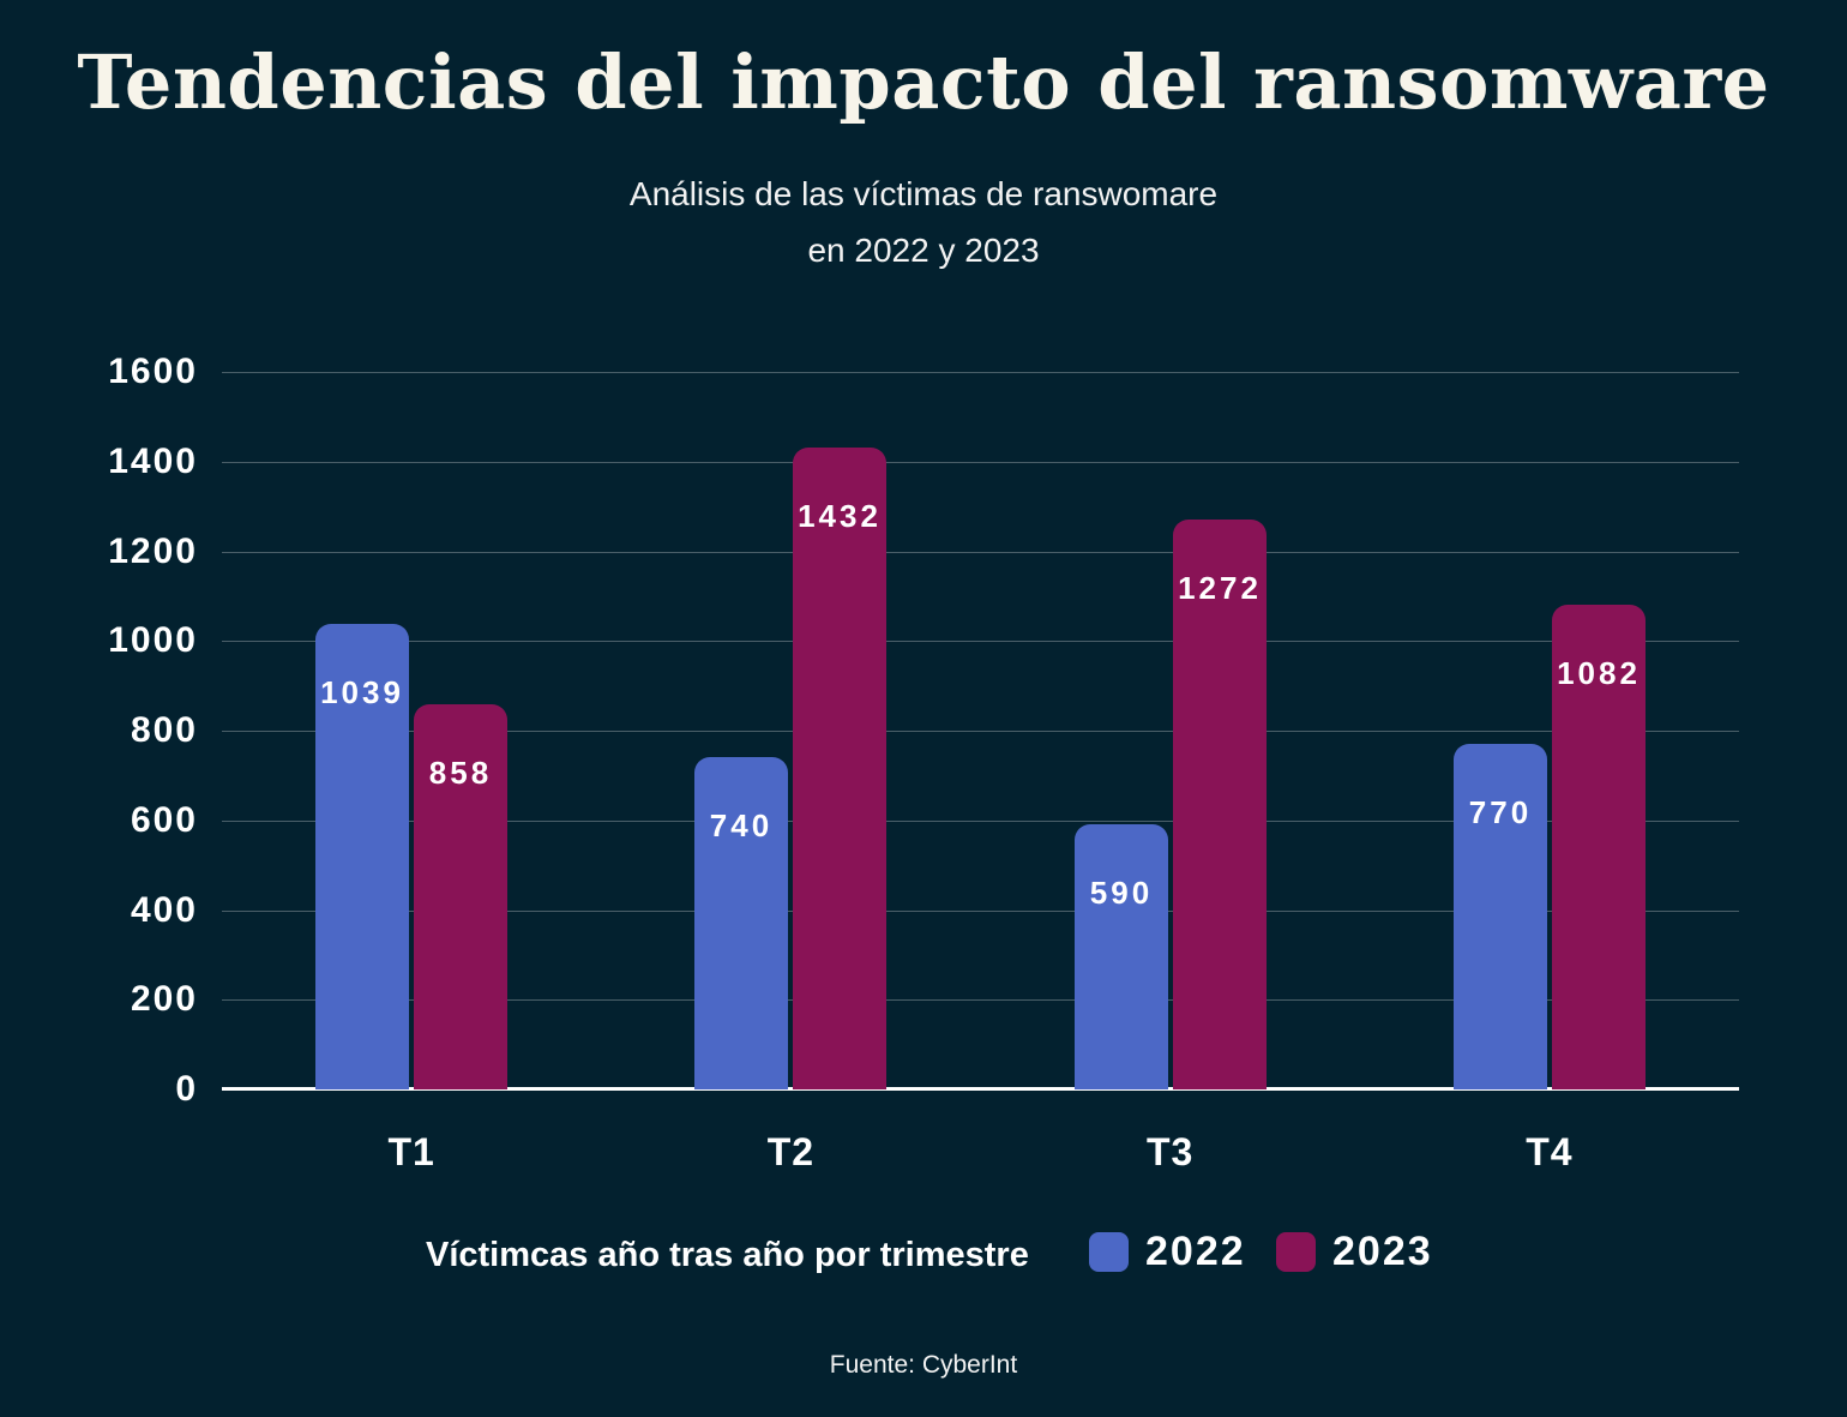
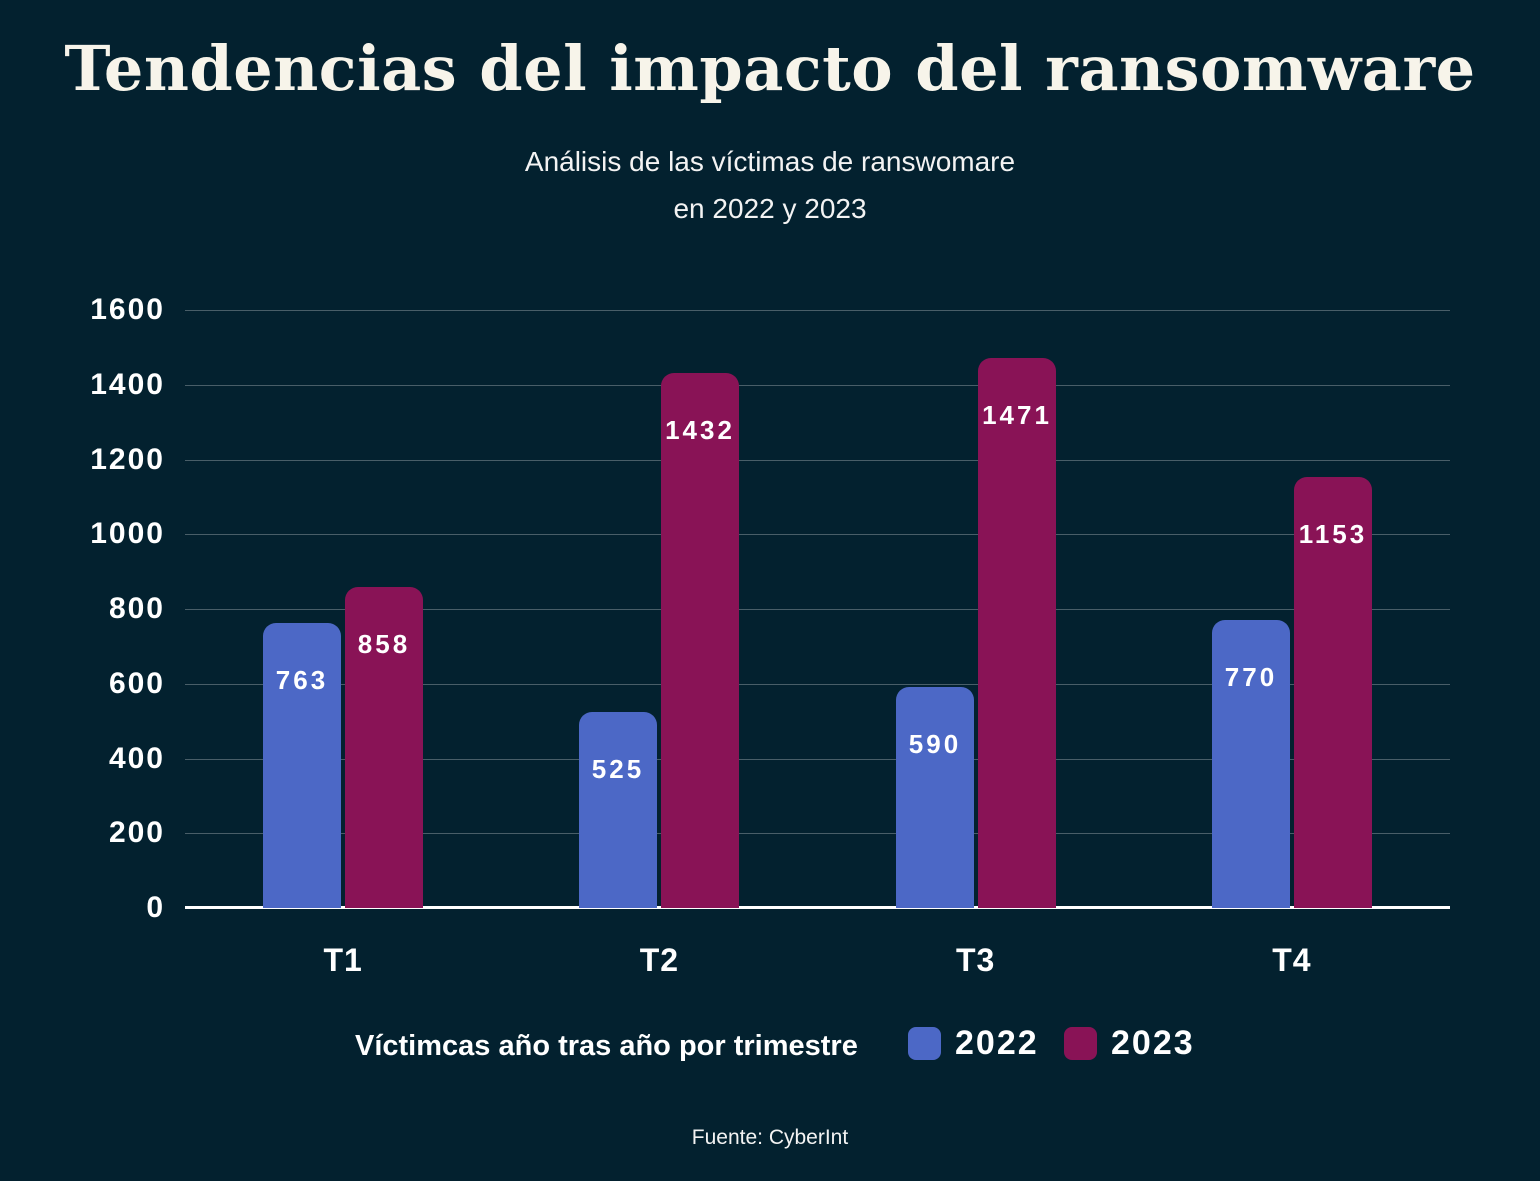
2022/T1: 1039 -> 763
2022/T2: 740 -> 525
2023/T3: 1272 -> 1471
2023/T4: 1082 -> 1153
